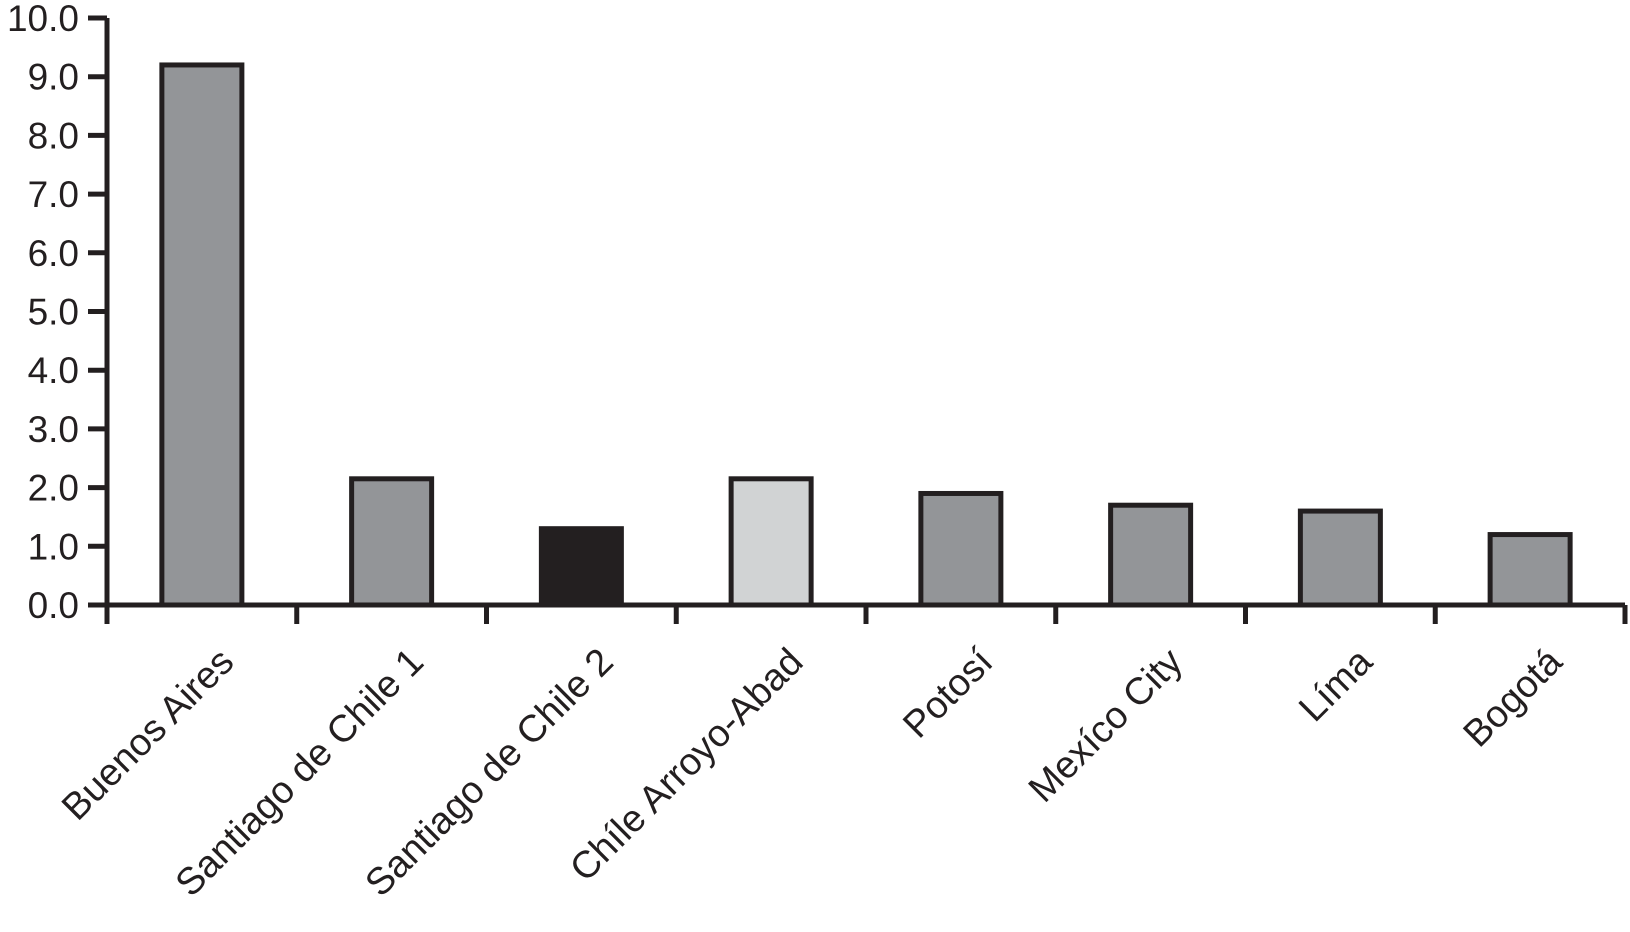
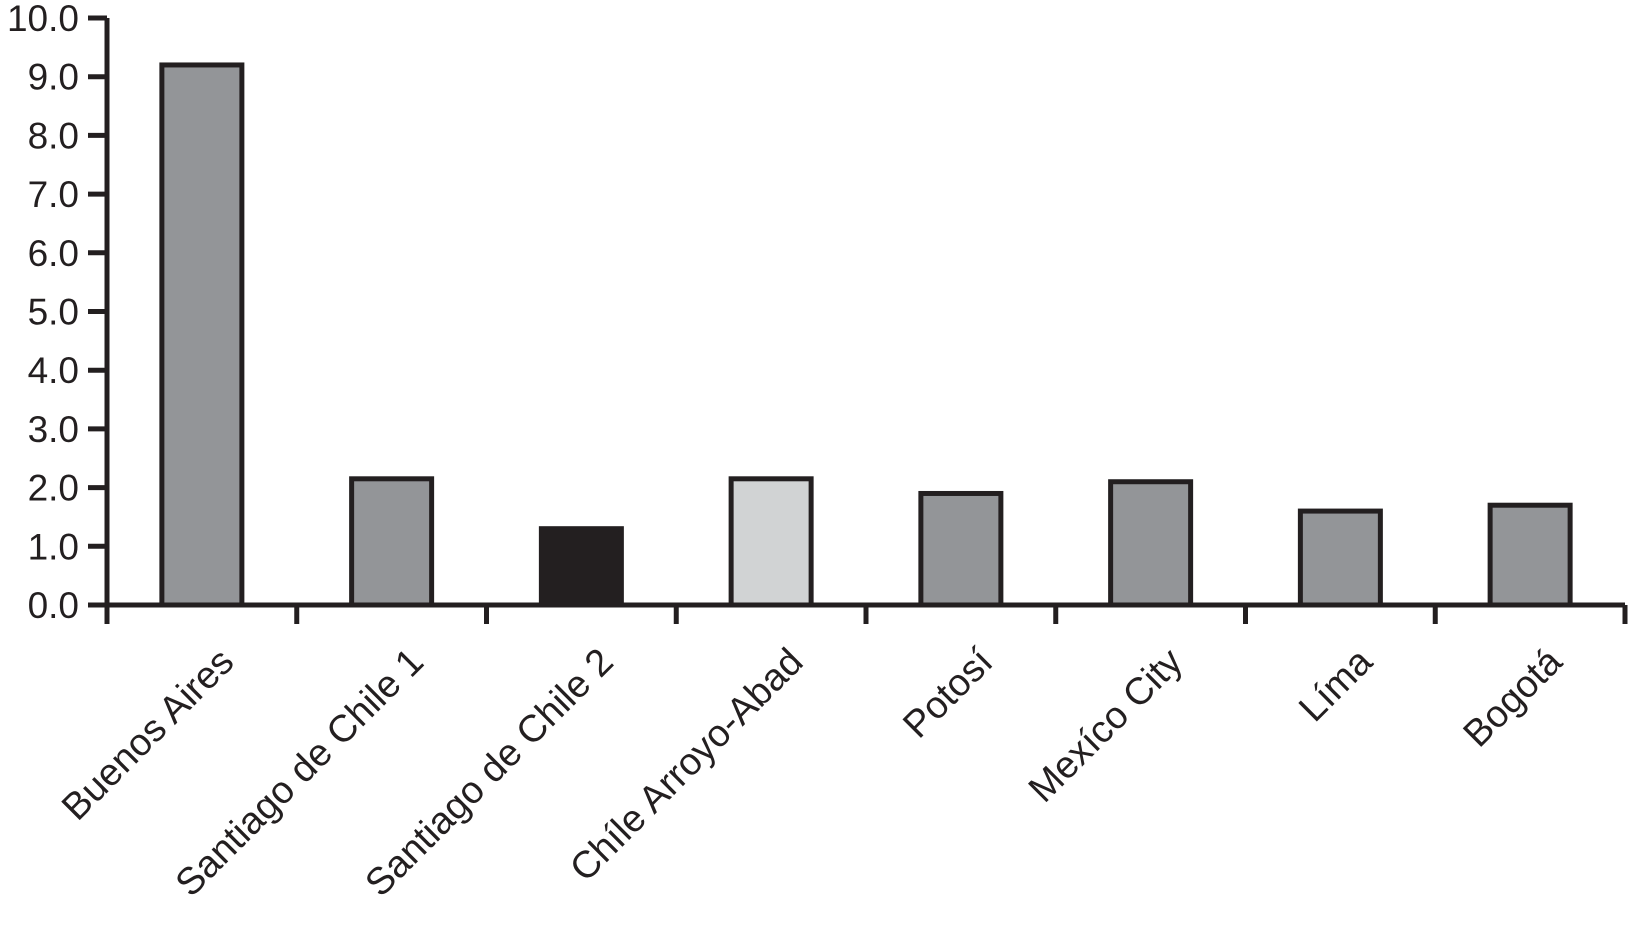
Mexíco City: 1.7 -> 2.1
Bogotá: 1.2 -> 1.7
